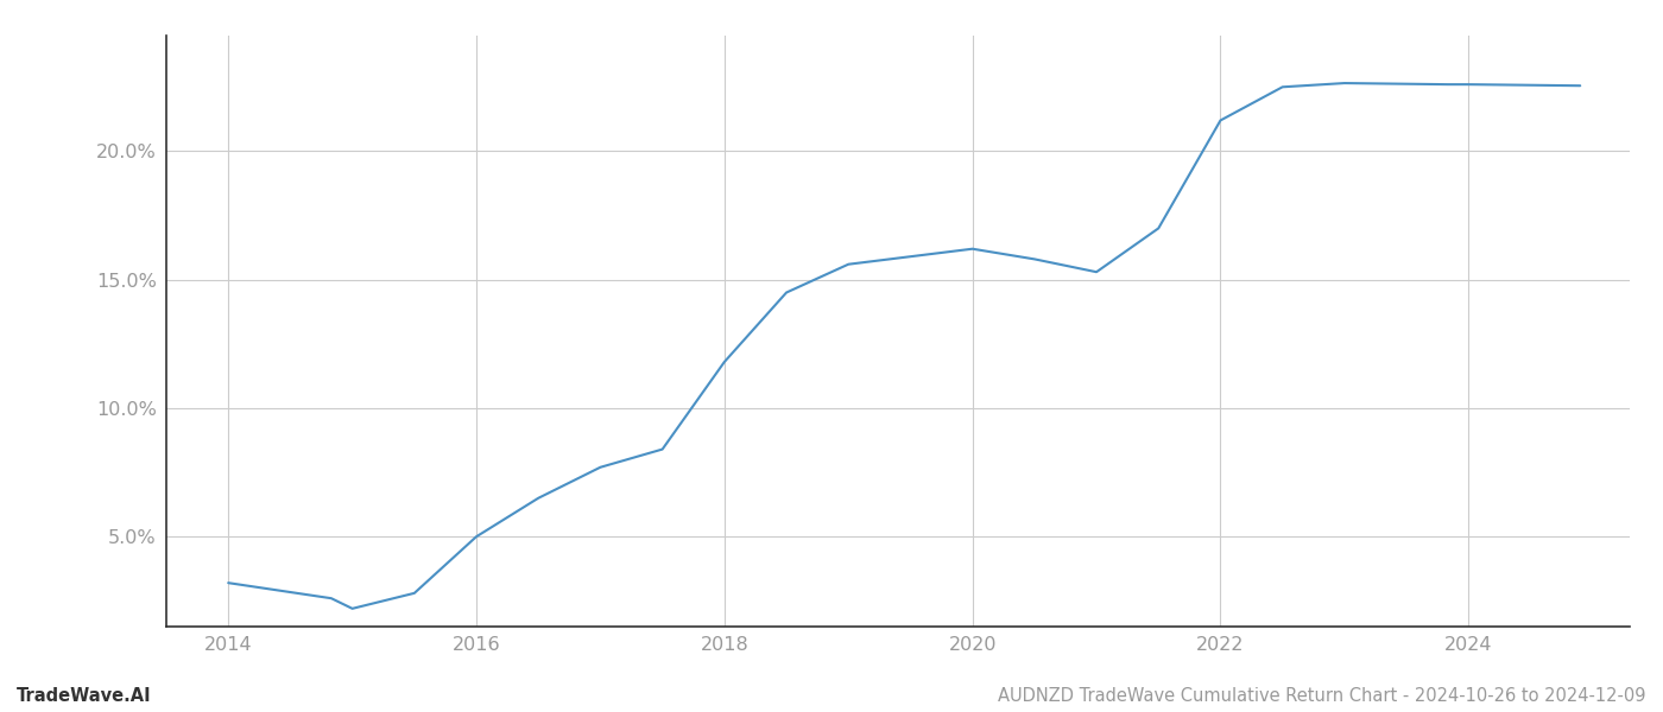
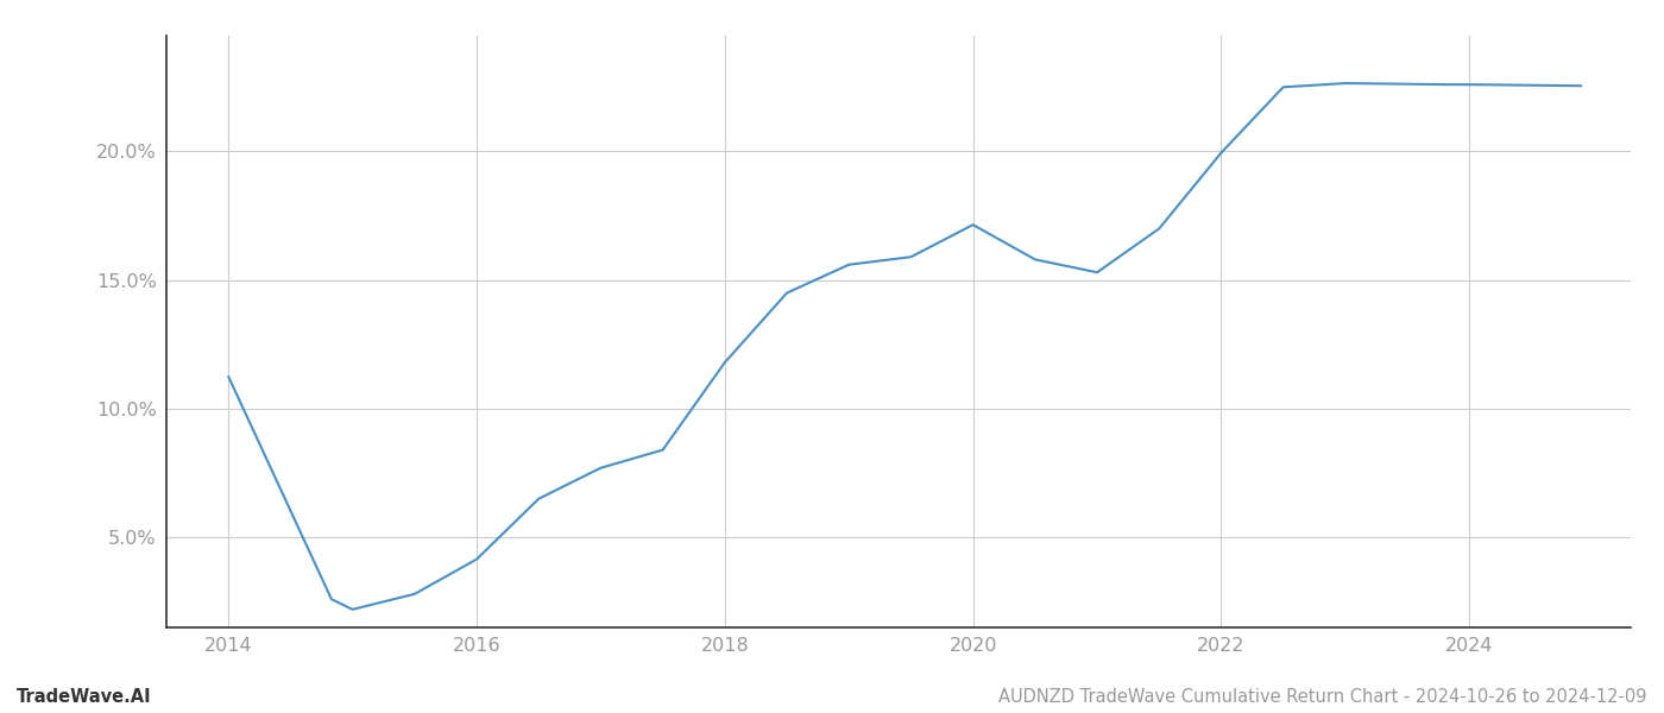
2014: 3.20% -> 11.25%
2016: 5.00% -> 4.15%
2020: 16.20% -> 17.15%
2022: 21.20% -> 19.95%
